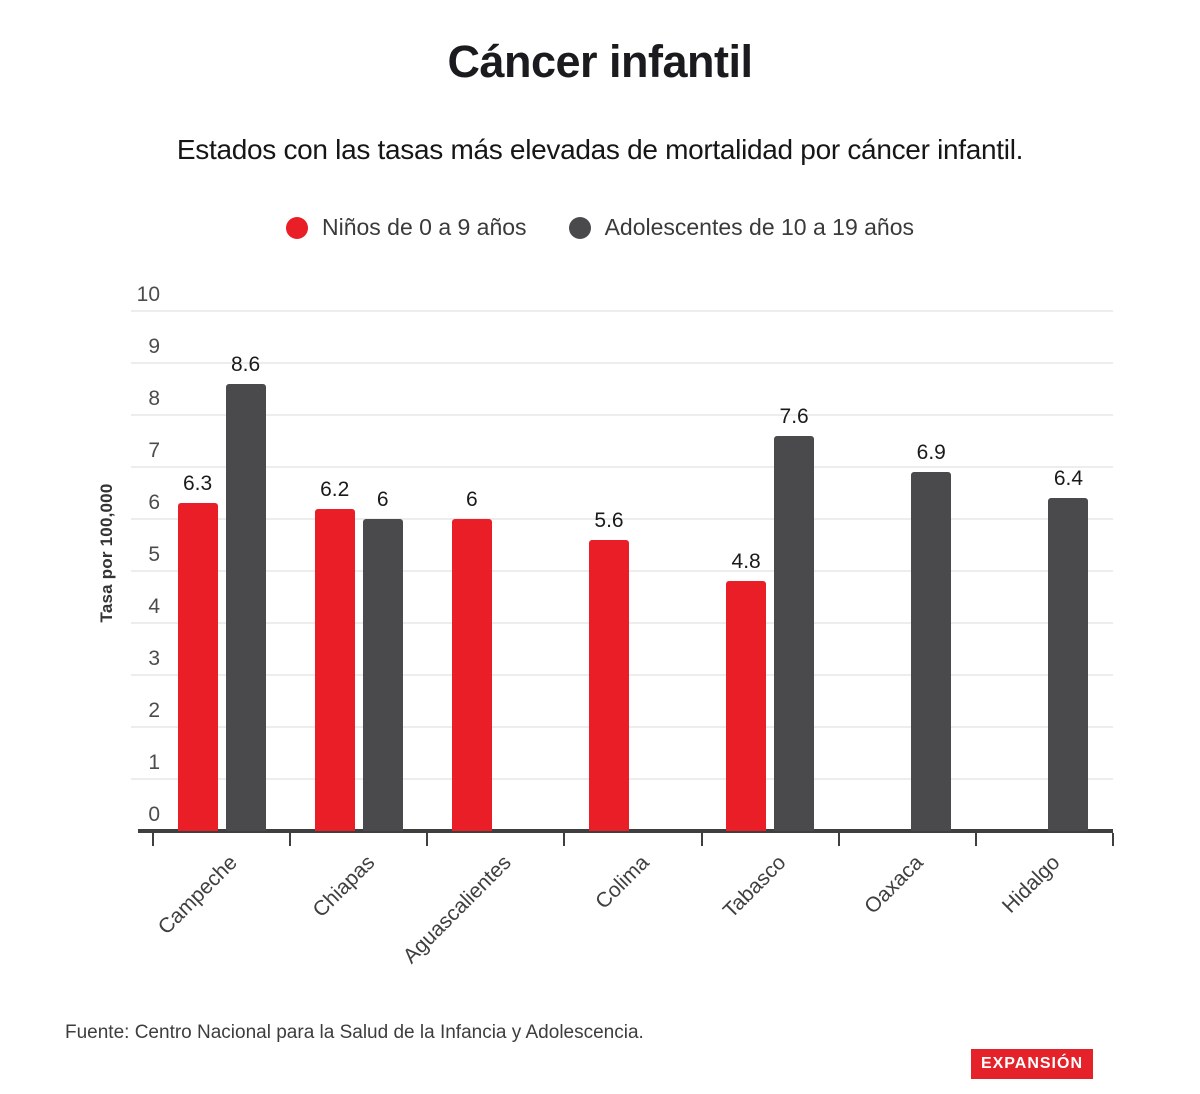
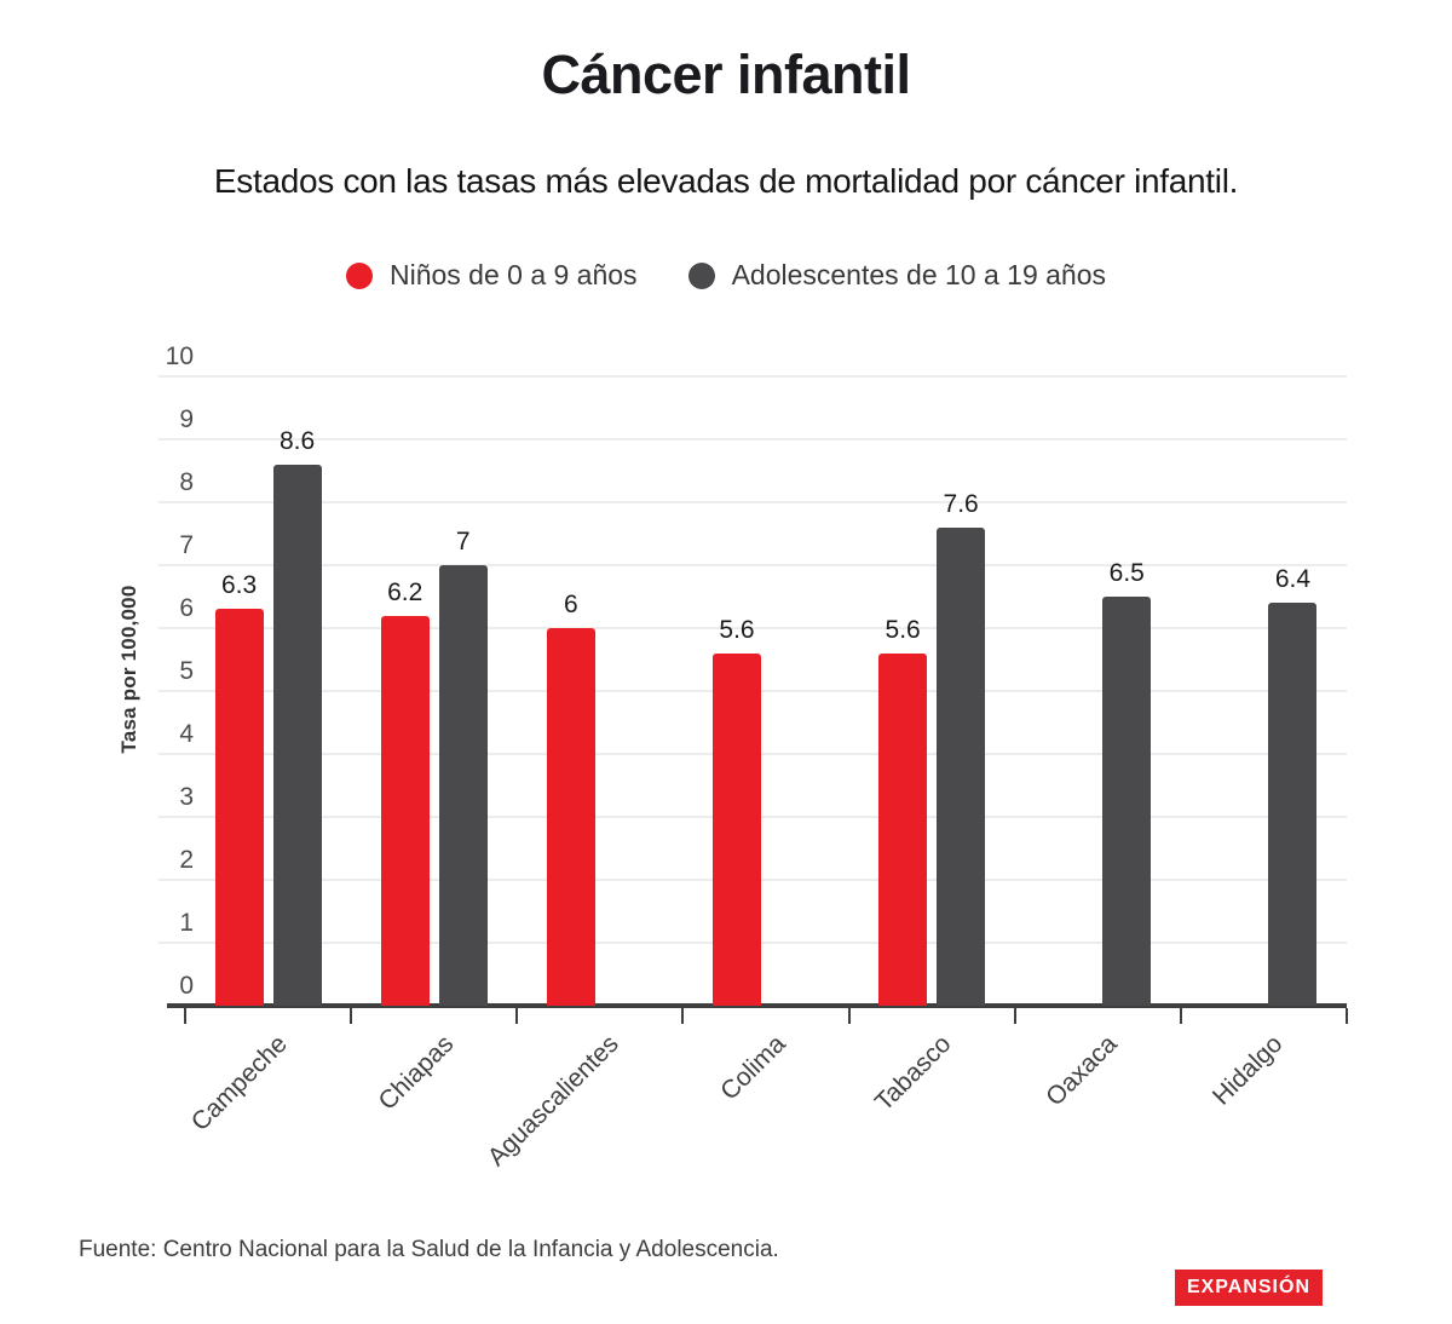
Adolescentes de 10 a 19 años/Chiapas: 6 -> 7
Niños de 0 a 9 años/Tabasco: 4.8 -> 5.6
Adolescentes de 10 a 19 años/Oaxaca: 6.9 -> 6.5
